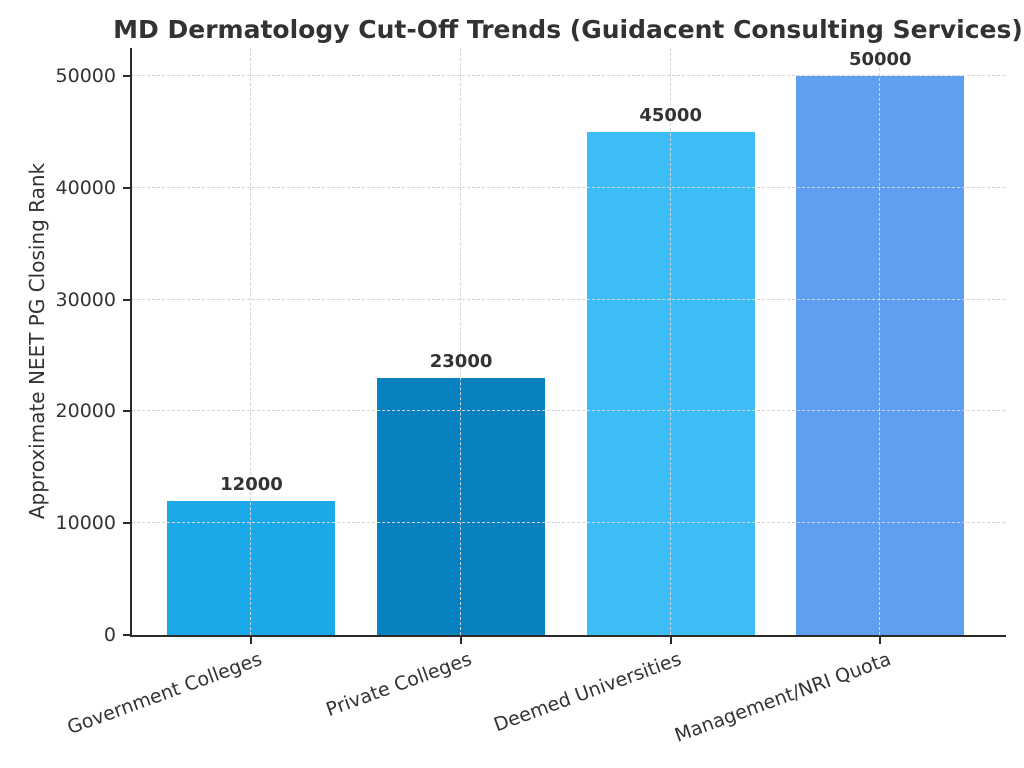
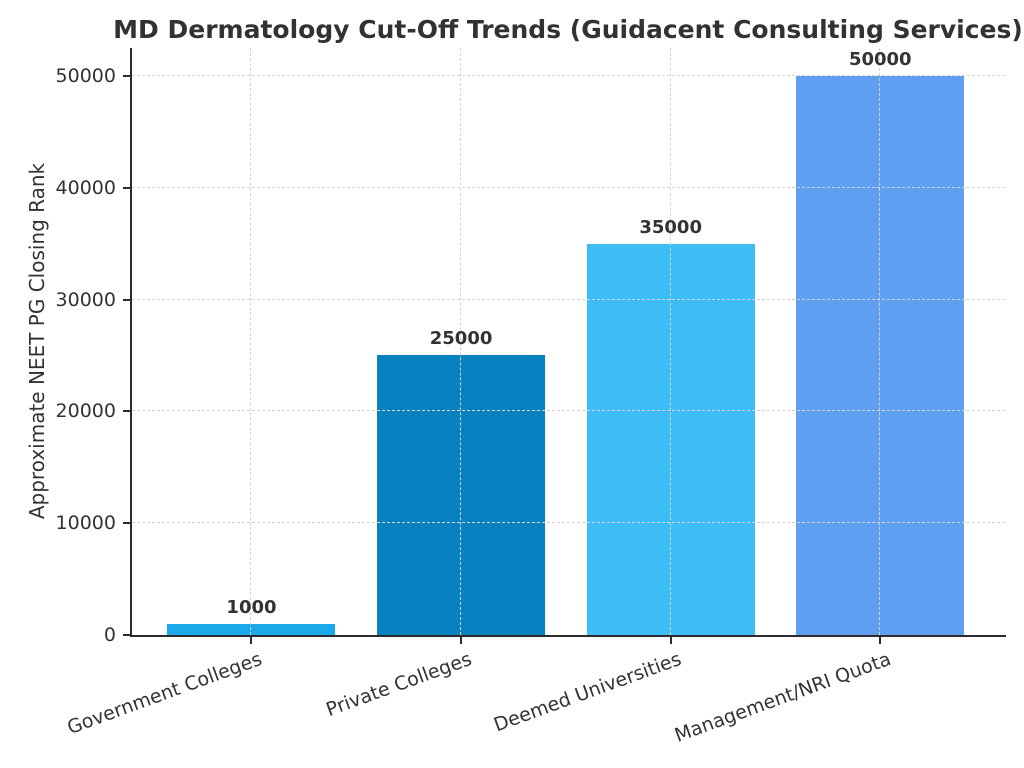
Government Colleges: 12000 -> 1000
Private Colleges: 23000 -> 25000
Deemed Universities: 45000 -> 35000
